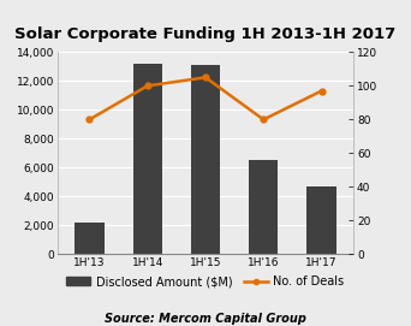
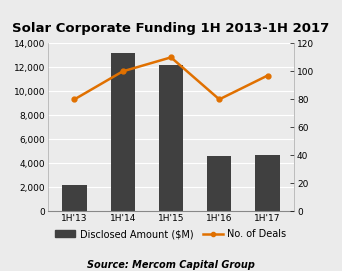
Disclosed Amount ($M)/1H'15: 13,100 -> 12,200
No. of Deals/1H'15: 105 -> 110
Disclosed Amount ($M)/1H'16: 6,500 -> 4,600
